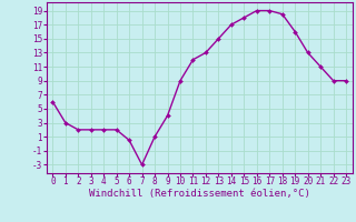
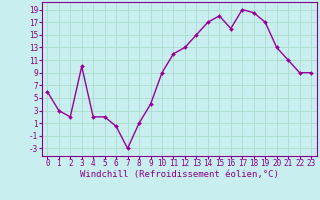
3: 2.0 -> 10.0
16: 19.0 -> 16.0
19: 16.0 -> 17.0
